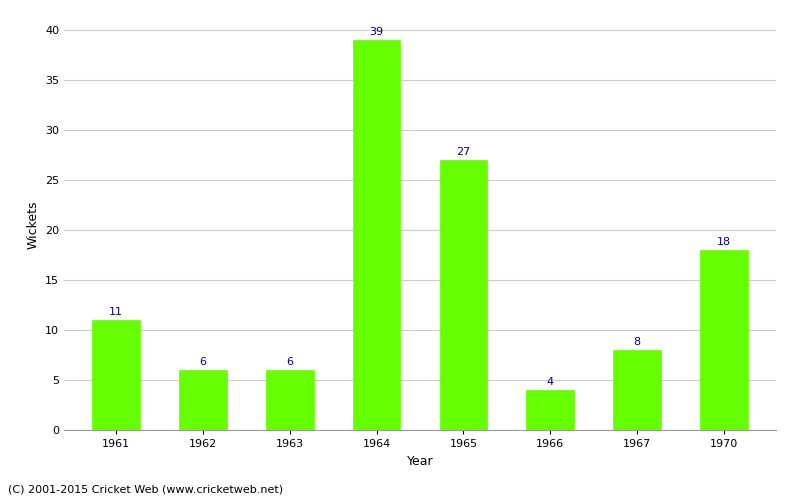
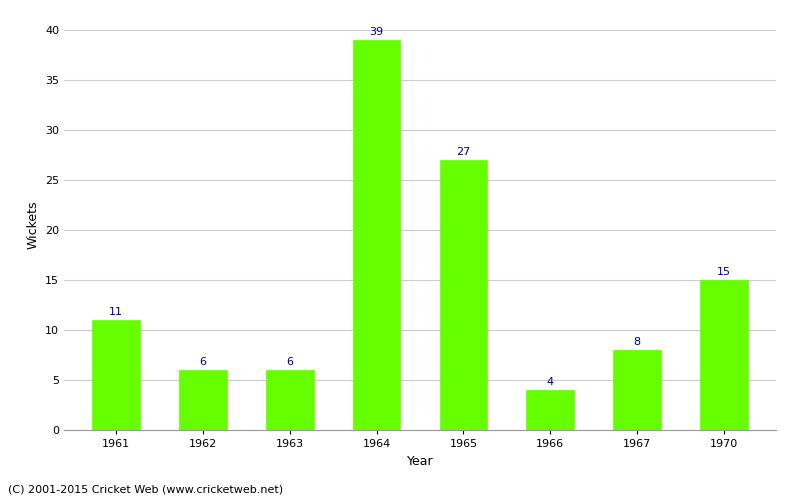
1970: 18 -> 15
